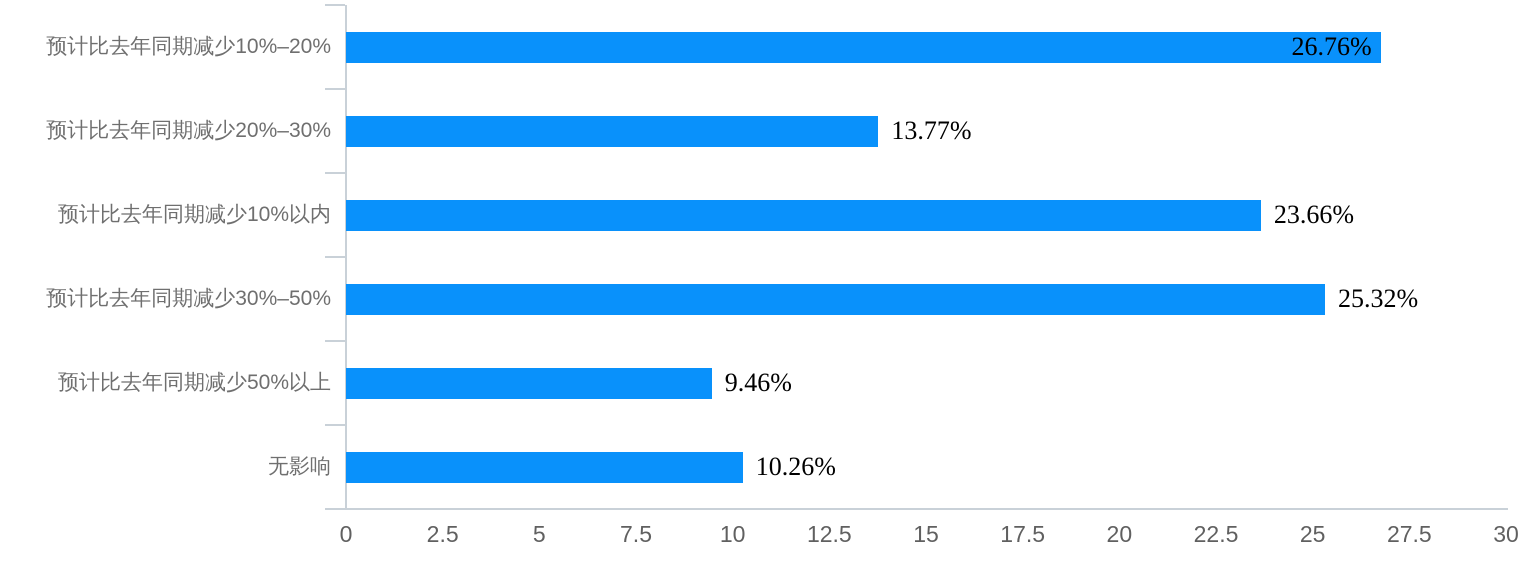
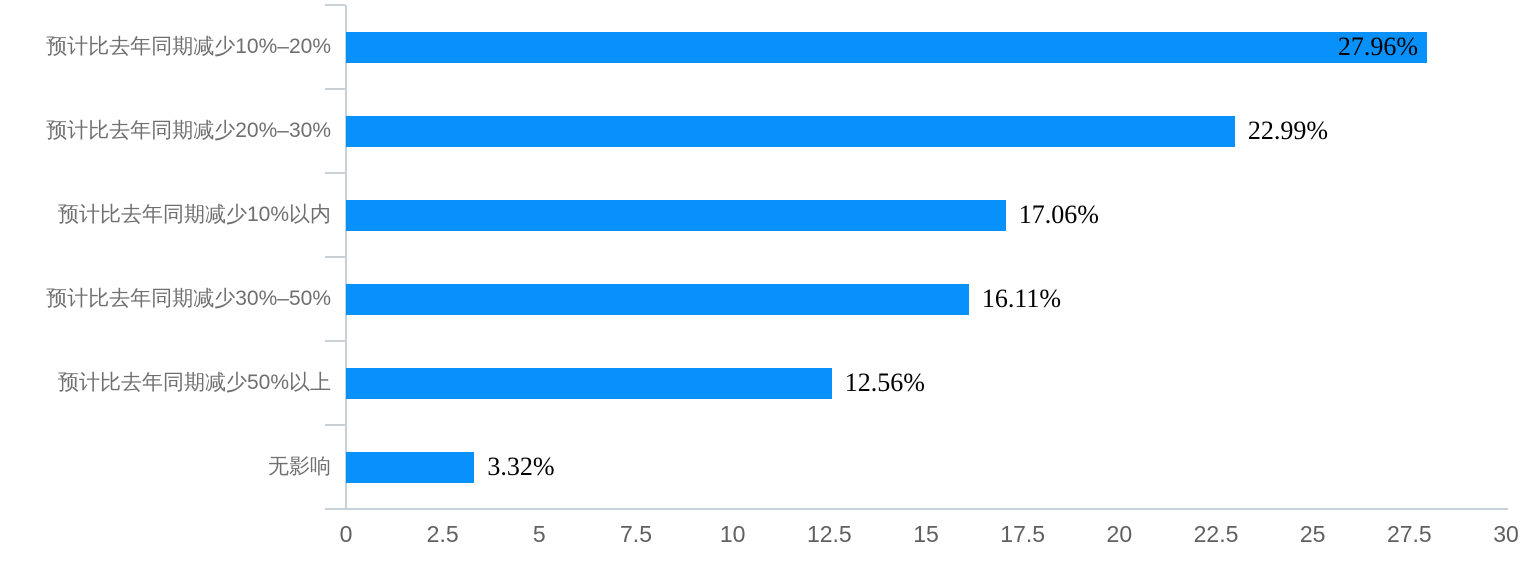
预计比去年同期减少10%–20%: 26.76% -> 27.96%
预计比去年同期减少20%–30%: 13.77% -> 22.99%
预计比去年同期减少10%以内: 23.66% -> 17.06%
预计比去年同期减少30%–50%: 25.32% -> 16.11%
预计比去年同期减少50%以上: 9.46% -> 12.56%
无影响: 10.26% -> 3.32%
